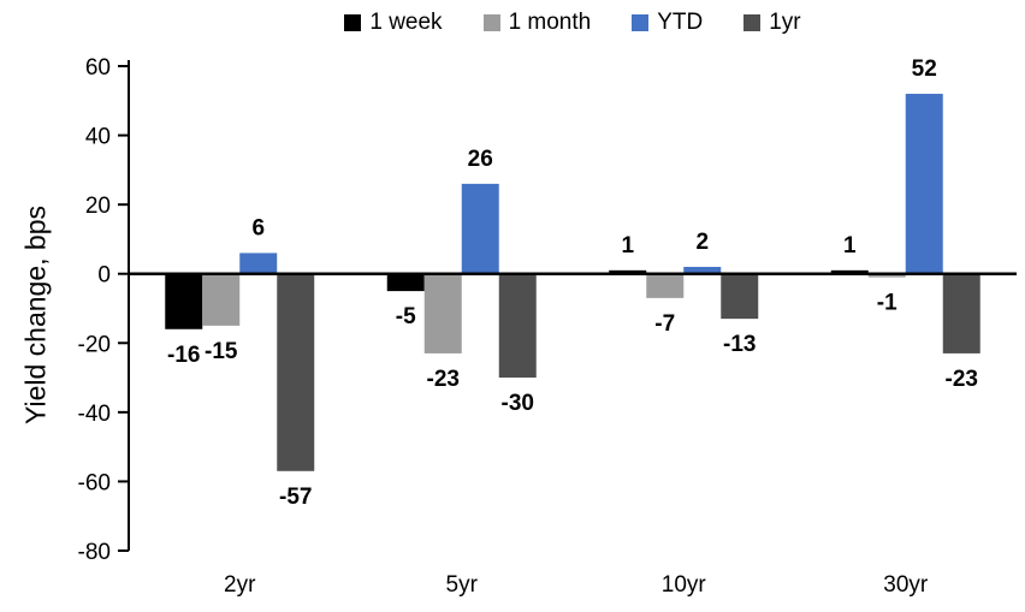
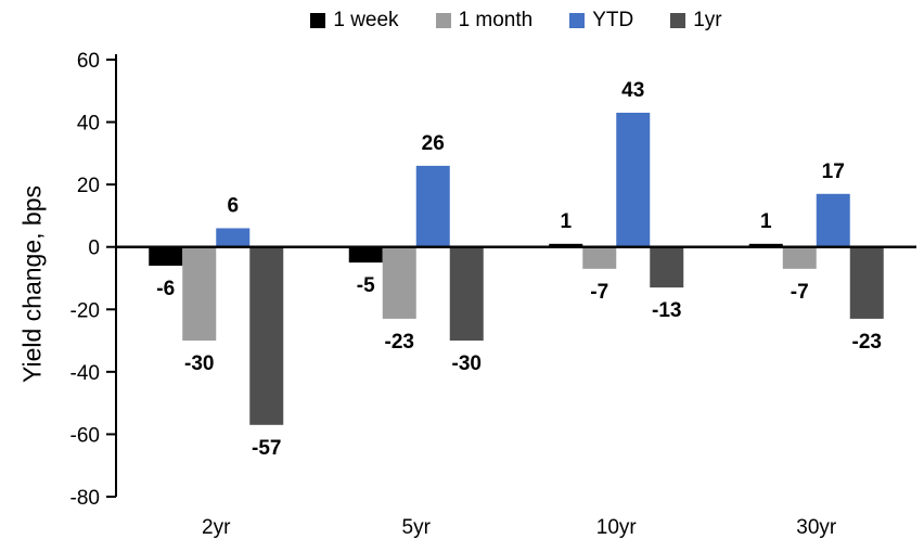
1 week/2yr: -16 -> -6
1 month/2yr: -15 -> -30
YTD/10yr: 2 -> 43
1 month/30yr: -1 -> -7
YTD/30yr: 52 -> 17
